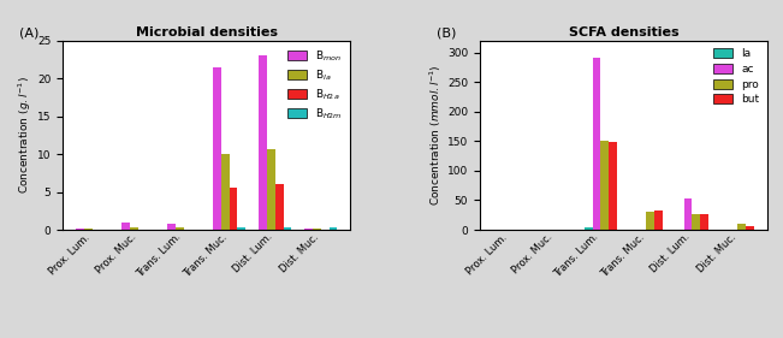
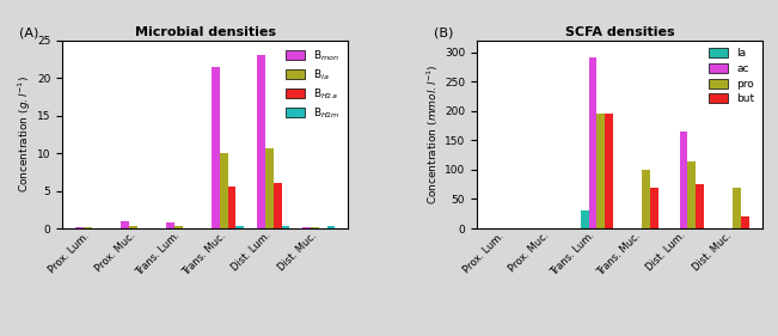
SCFA densities/la/Trans. Lum.: 4 -> 30
SCFA densities/pro/Trans. Lum.: 150 -> 195
SCFA densities/but/Trans. Lum.: 149 -> 195
SCFA densities/pro/Trans. Muc.: 30 -> 100
SCFA densities/but/Trans. Muc.: 33 -> 70
SCFA densities/ac/Dist. Lum.: 53 -> 165
SCFA densities/pro/Dist. Lum.: 27 -> 115
SCFA densities/but/Dist. Lum.: 26 -> 75
SCFA densities/pro/Dist. Muc.: 10 -> 70
SCFA densities/but/Dist. Muc.: 7 -> 20
